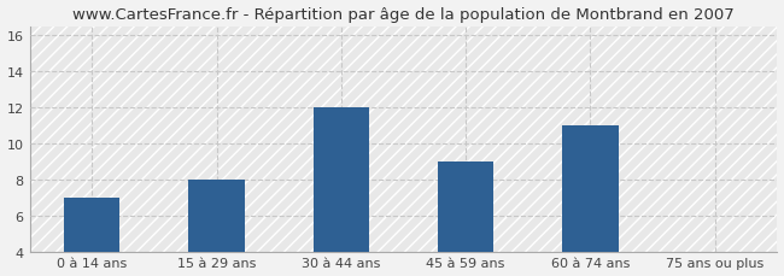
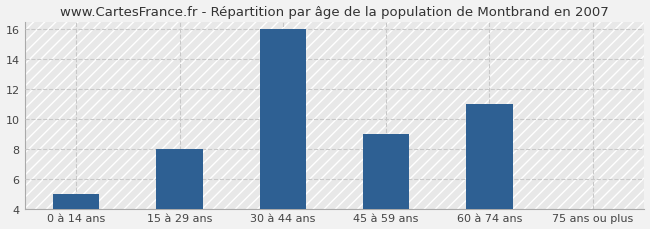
0 à 14 ans: 7 -> 5
30 à 44 ans: 12 -> 16
